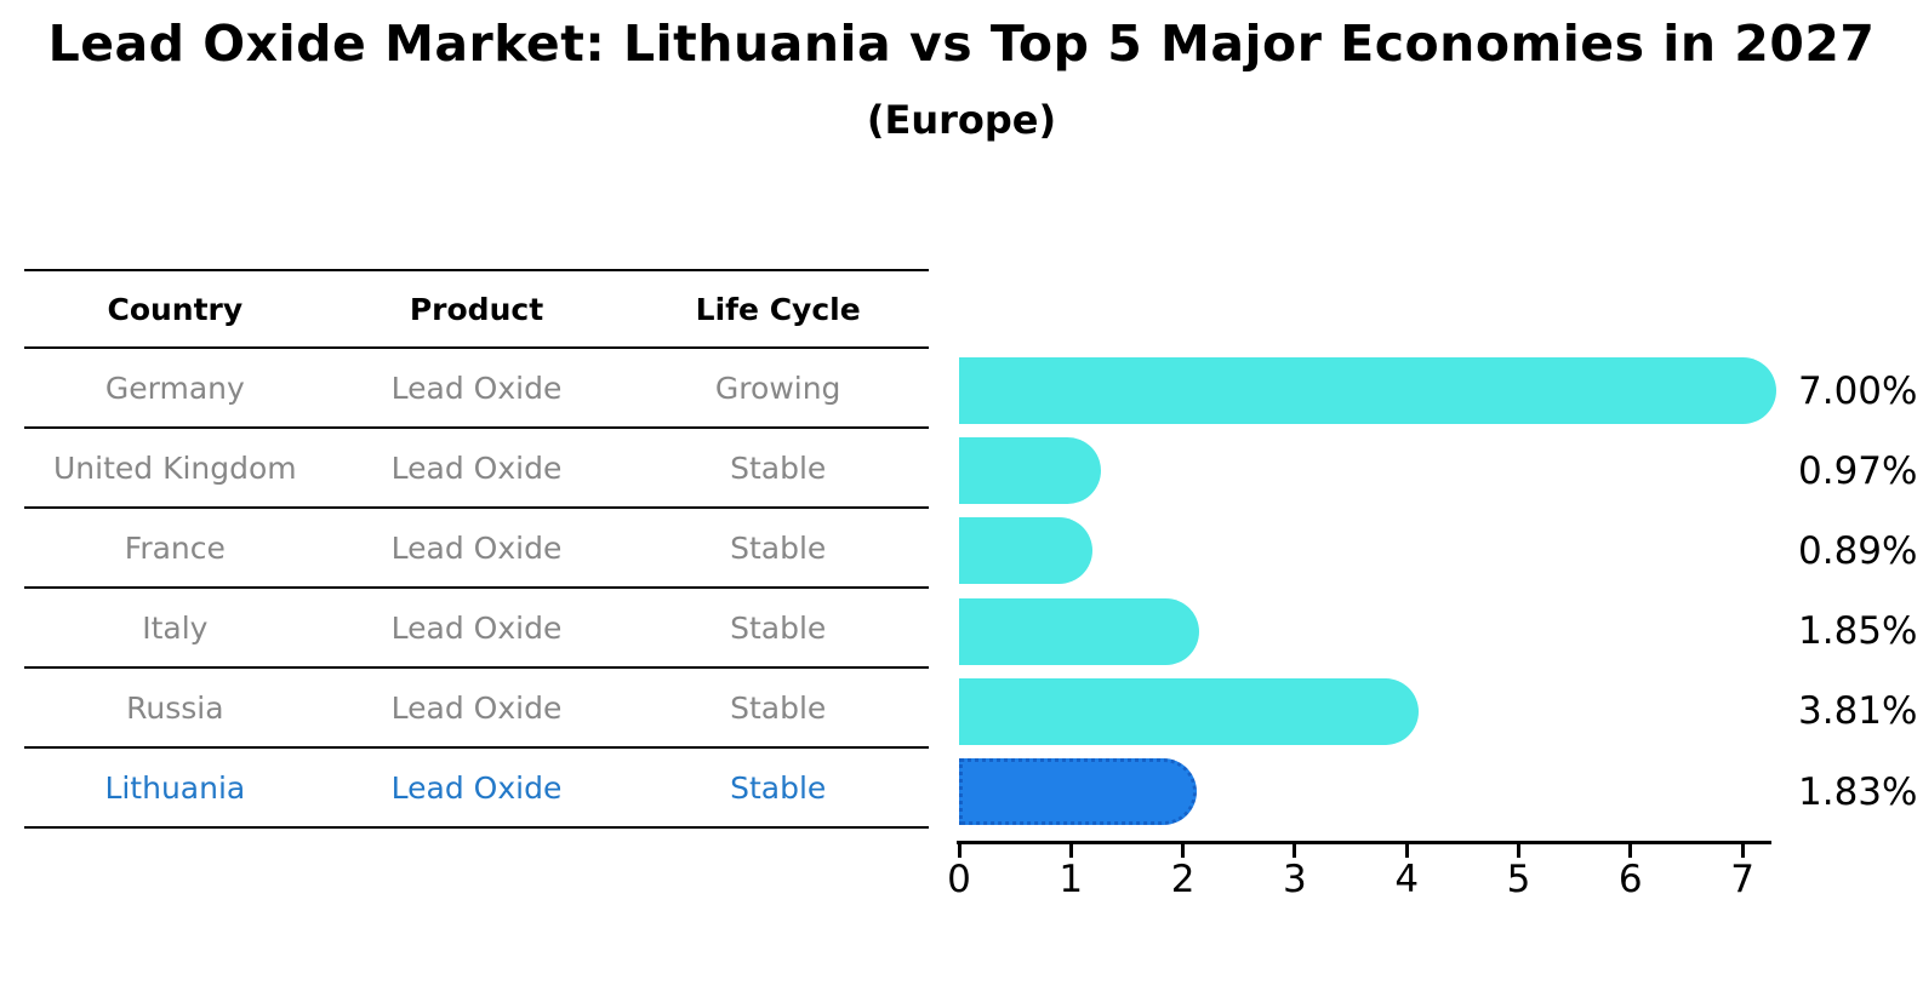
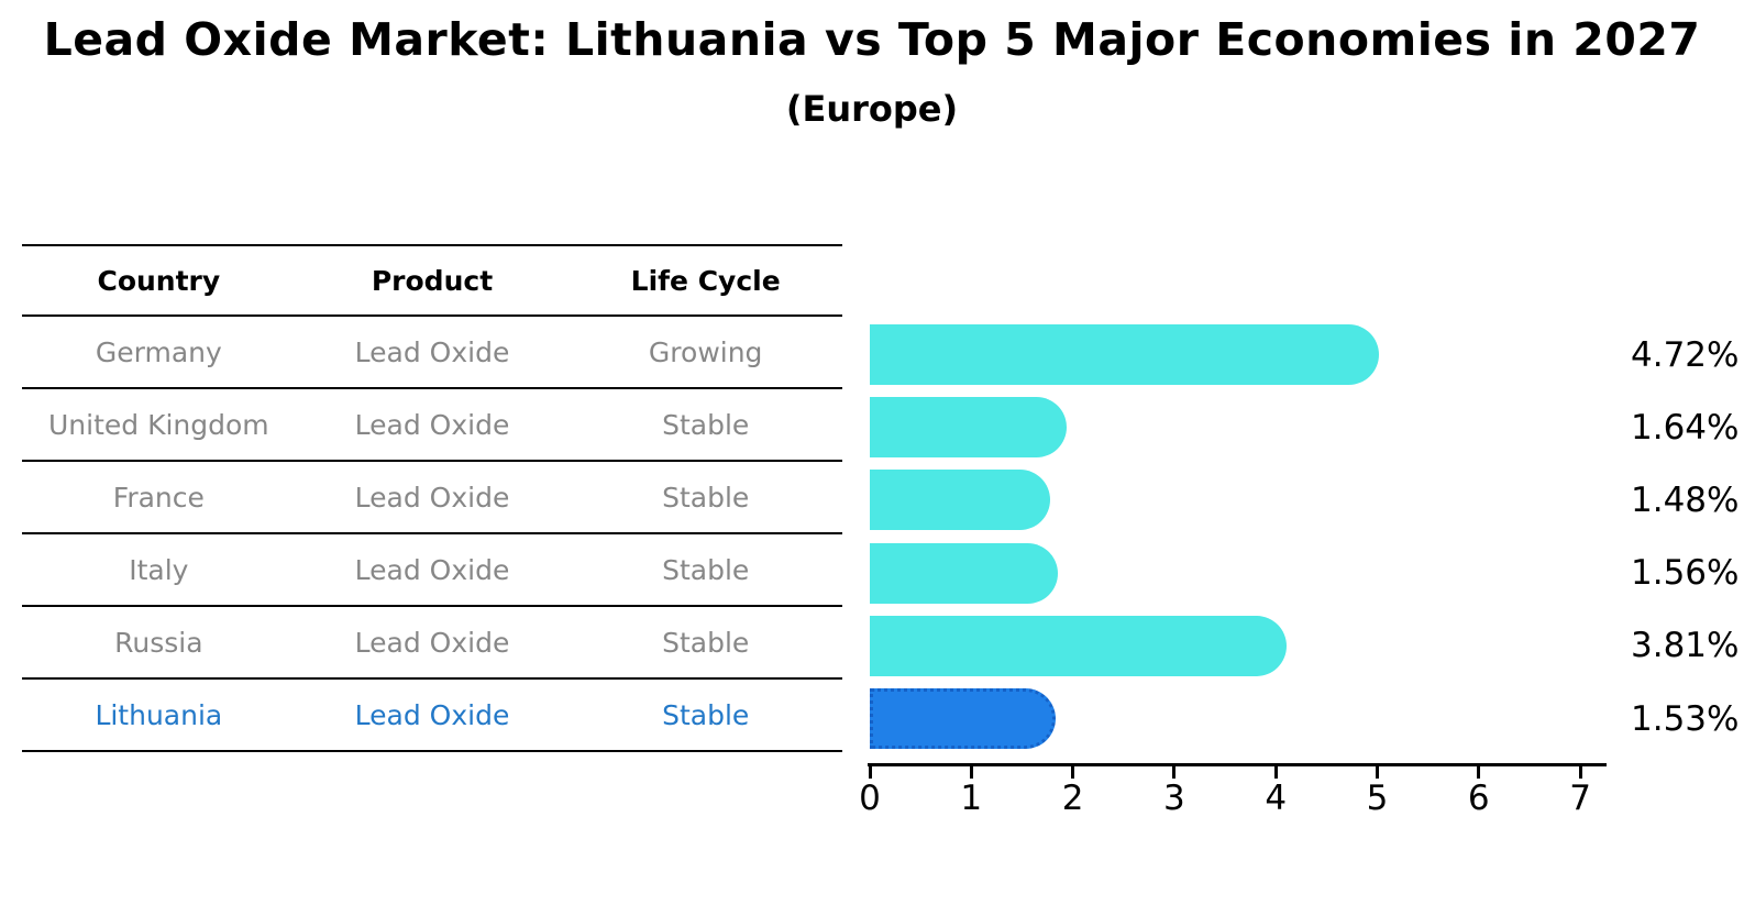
Germany: 7.00% -> 4.72%
United Kingdom: 0.97% -> 1.64%
France: 0.89% -> 1.48%
Italy: 1.85% -> 1.56%
Lithuania: 1.83% -> 1.53%
